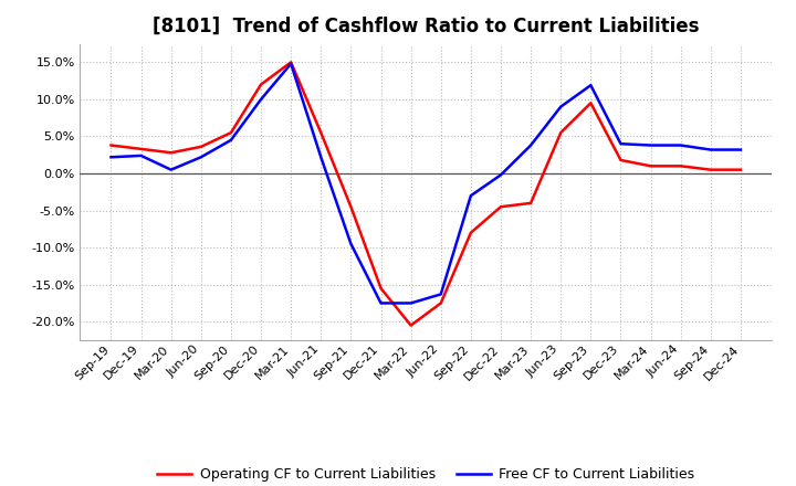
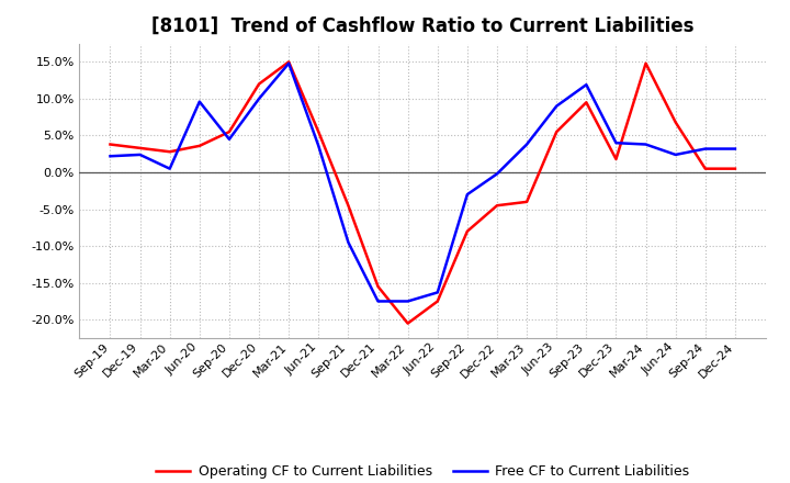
Free CF to Current Liabilities/Jun-20: 2.2% -> 9.6%
Free CF to Current Liabilities/Jun-21: 2.2% -> 3.6%
Operating CF to Current Liabilities/Mar-24: 1.0% -> 14.8%
Operating CF to Current Liabilities/Jun-24: 1.0% -> 6.8%
Free CF to Current Liabilities/Jun-24: 3.8% -> 2.4%
